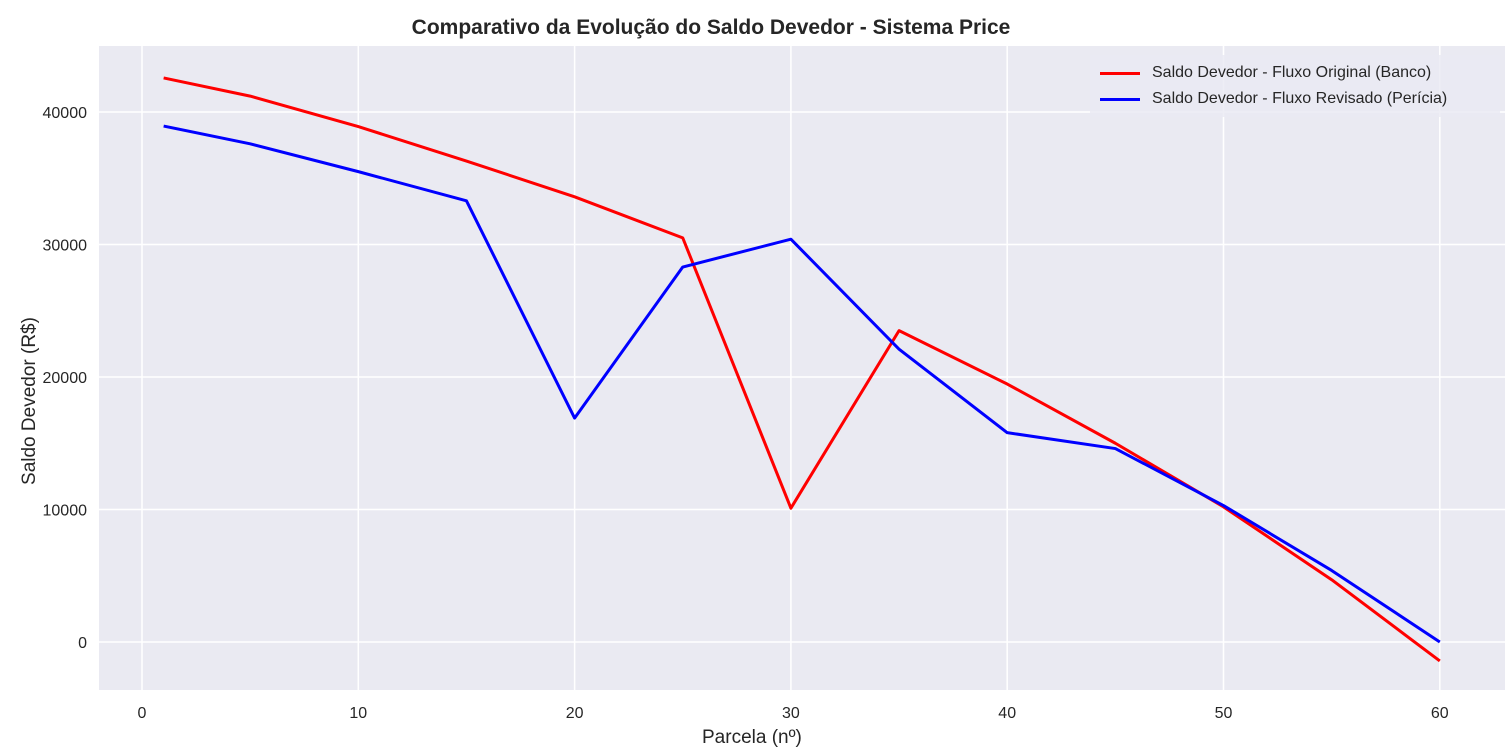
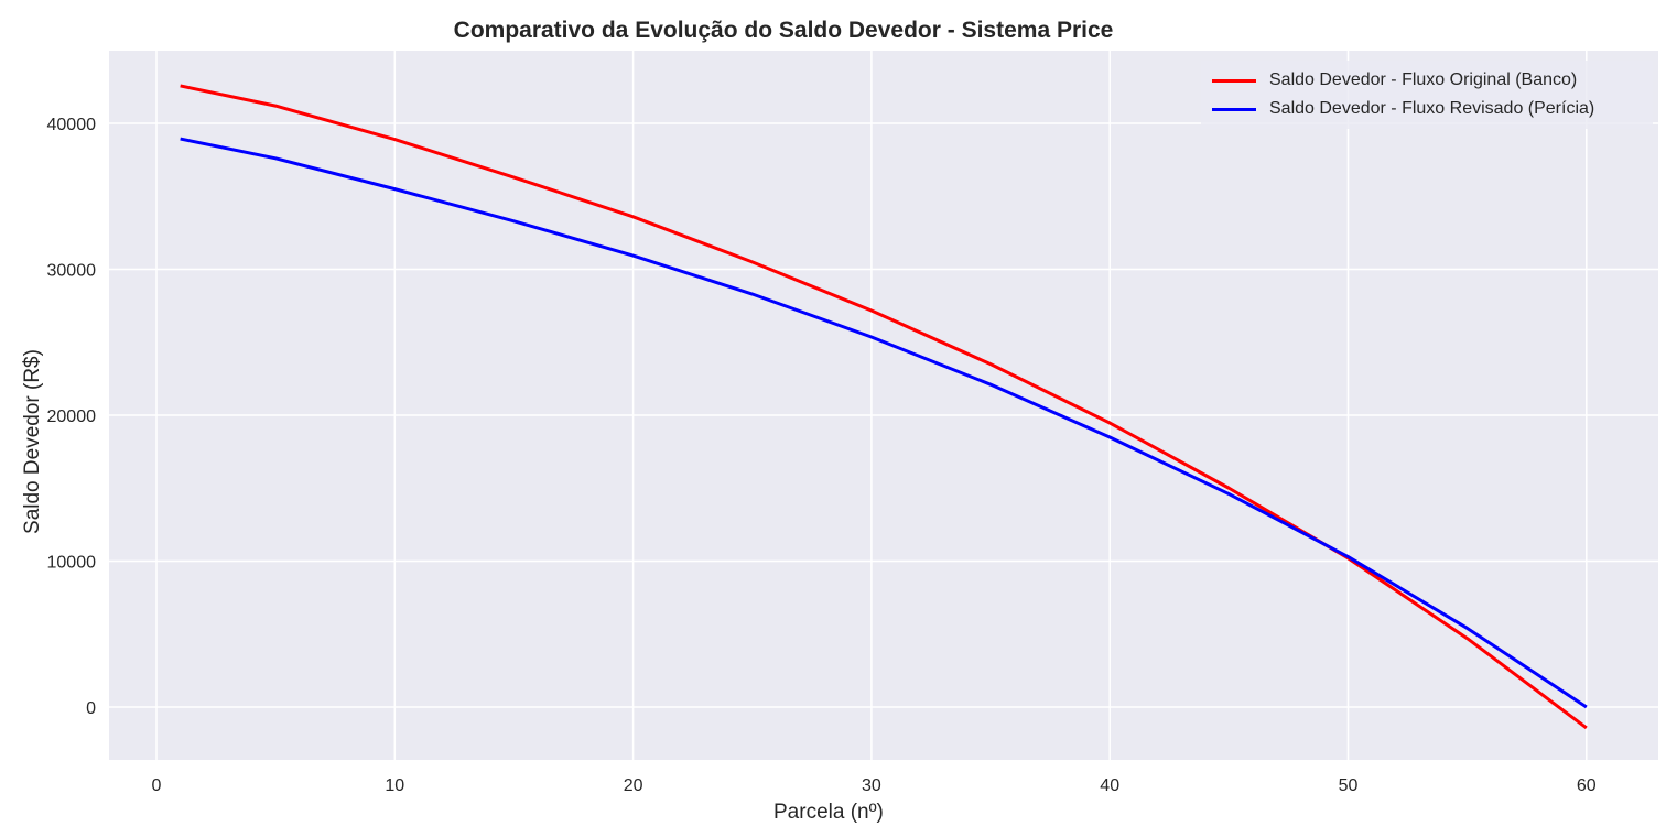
Saldo Devedor - Fluxo Revisado (Perícia)/20: 16900 -> 30900
Saldo Devedor - Fluxo Original (Banco)/30: 10100 -> 27200
Saldo Devedor - Fluxo Revisado (Perícia)/30: 30400 -> 25400
Saldo Devedor - Fluxo Revisado (Perícia)/40: 15800 -> 18500
